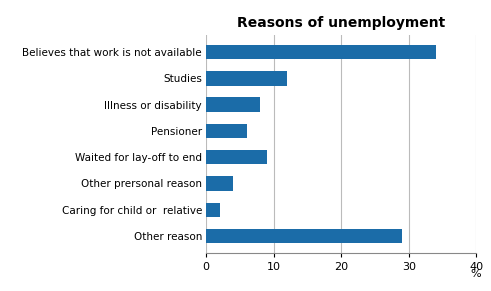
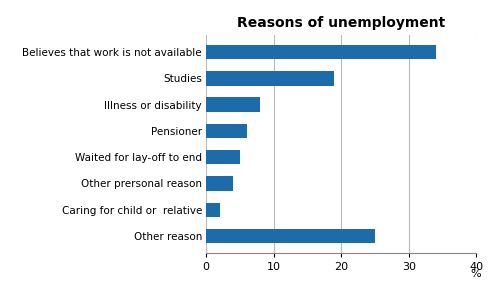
Studies: 12 -> 19
Waited for lay-off to end: 9 -> 5
Other reason: 29 -> 25
